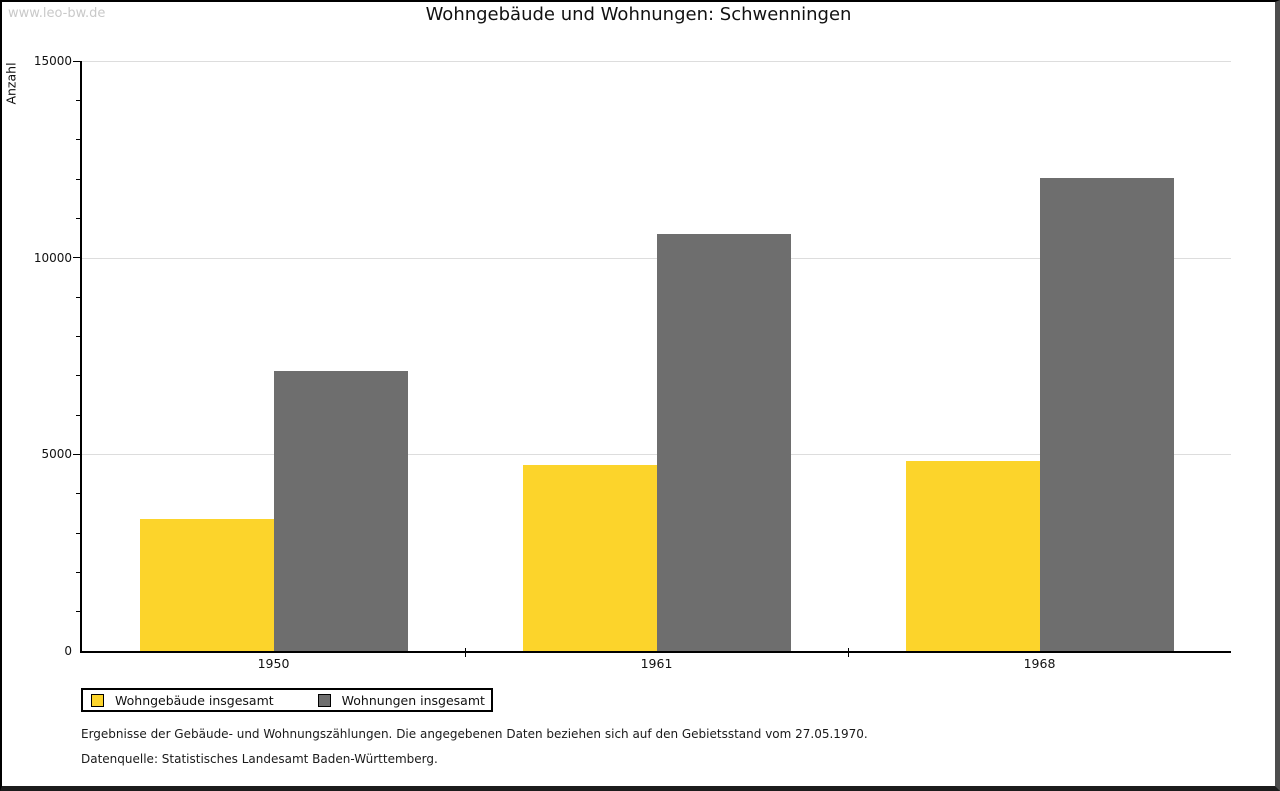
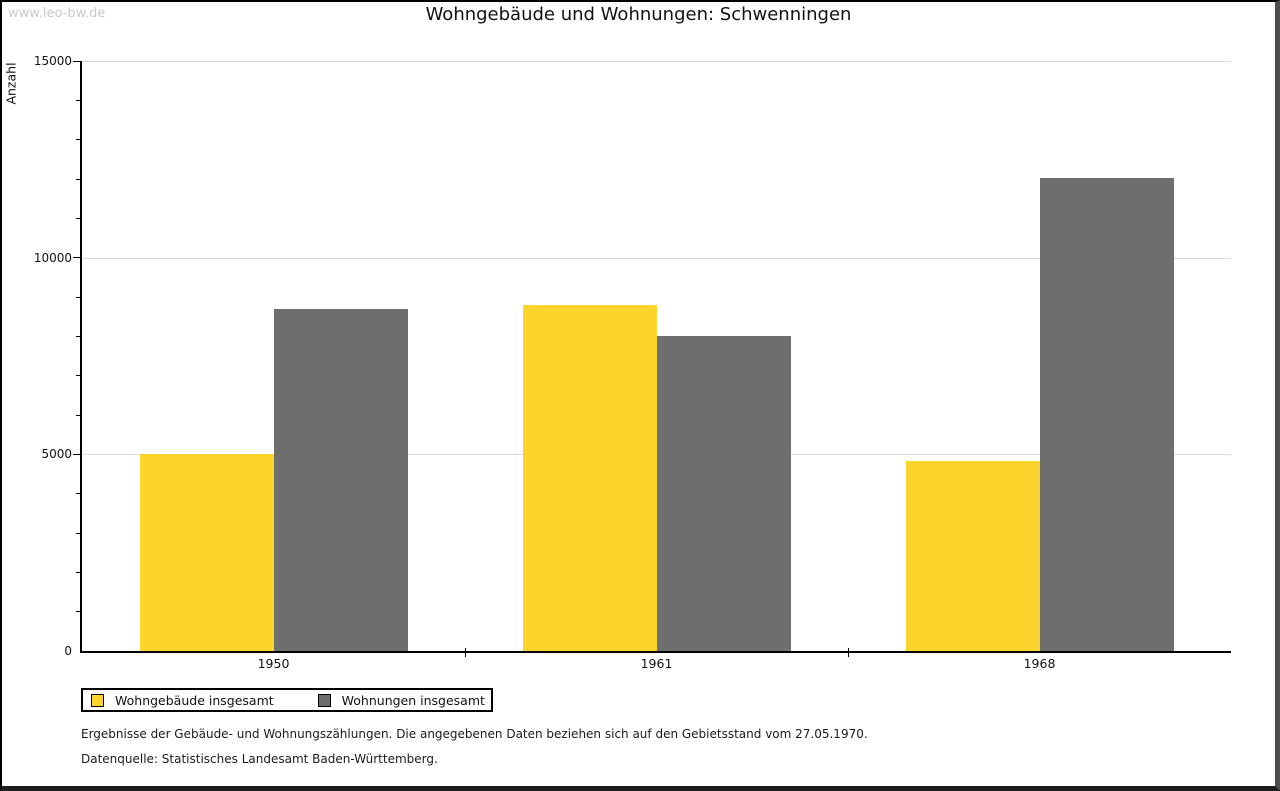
Wohngebäude insgesamt/1950: 3400 -> 5000
Wohnungen insgesamt/1950: 7100 -> 8700
Wohngebäude insgesamt/1961: 4700 -> 8800
Wohnungen insgesamt/1961: 10600 -> 8000
